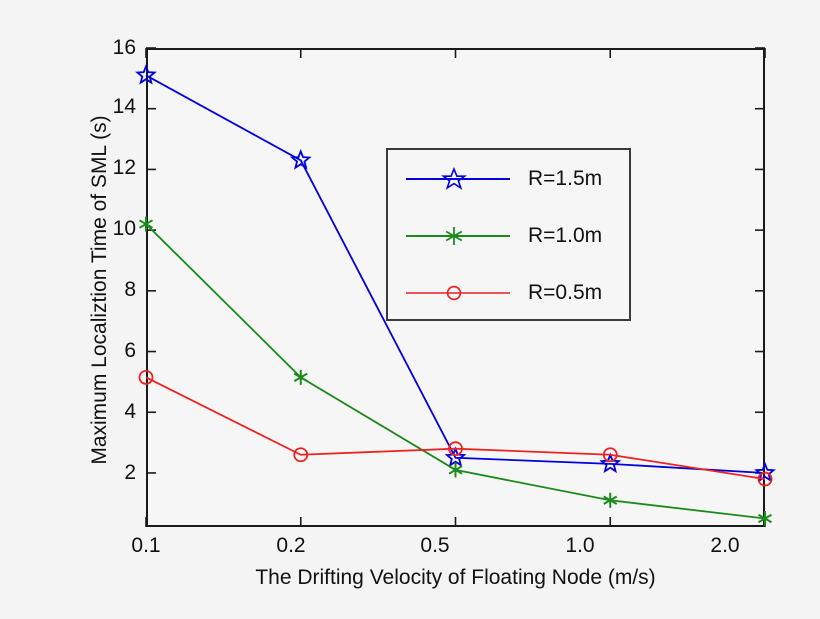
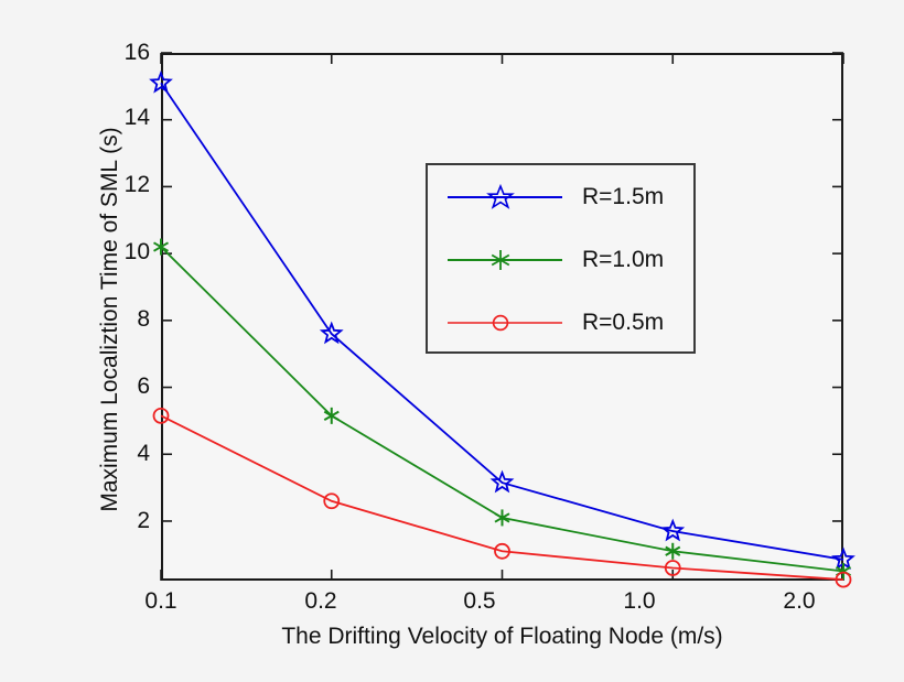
R=1.5m/0.2: 12.3 -> 7.6
R=1.5m/0.5: 2.5 -> 3.1
R=0.5m/0.5: 2.8 -> 1.1
R=1.5m/1.0: 2.3 -> 1.7
R=0.5m/1.0: 2.6 -> 0.6
R=1.5m/2.0: 2.0 -> 0.8
R=0.5m/2.0: 1.8 -> 0.2
